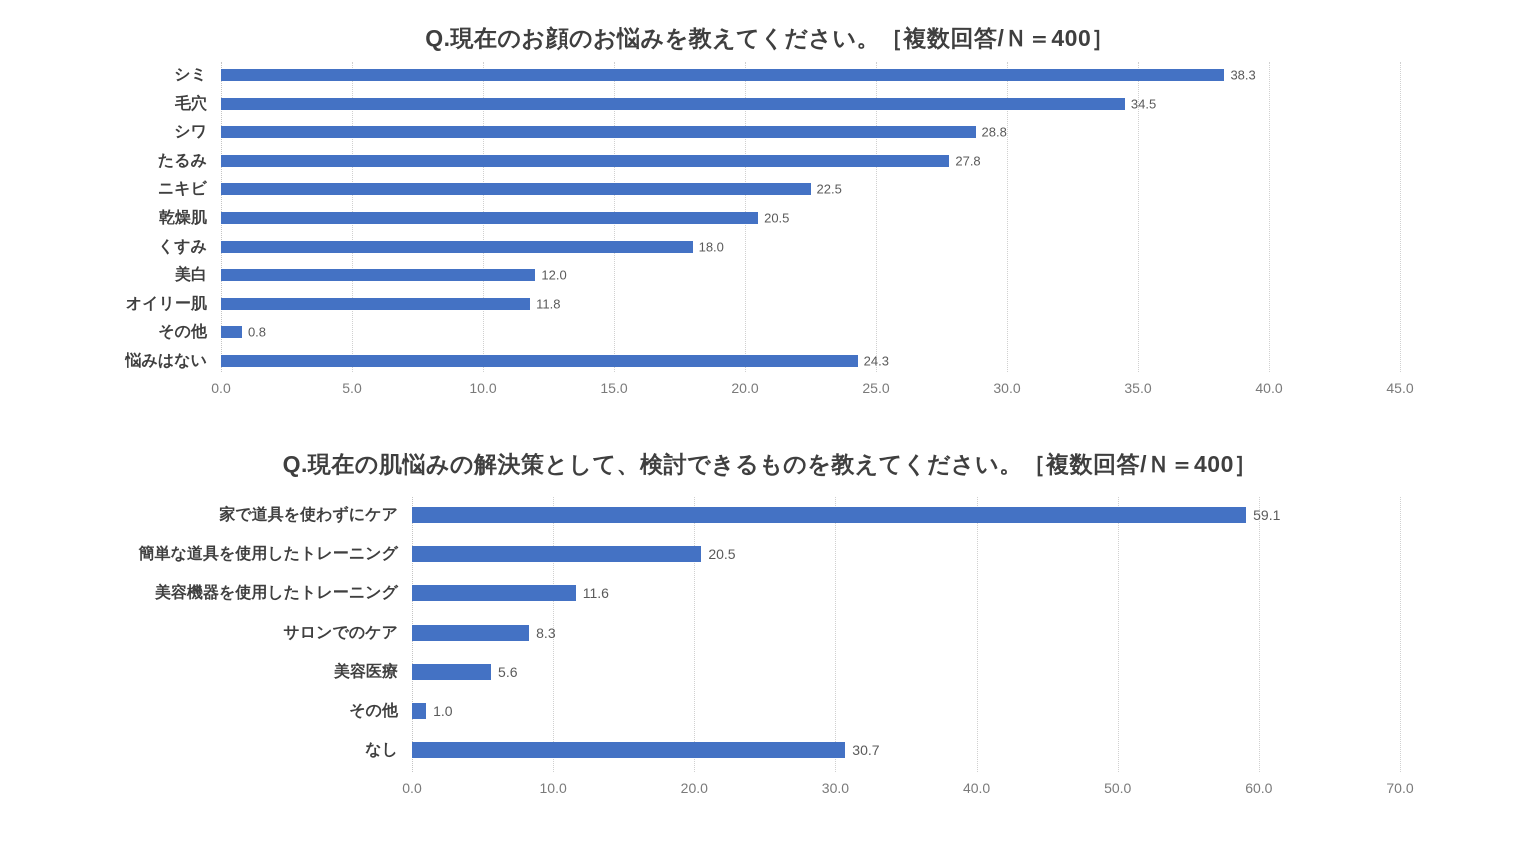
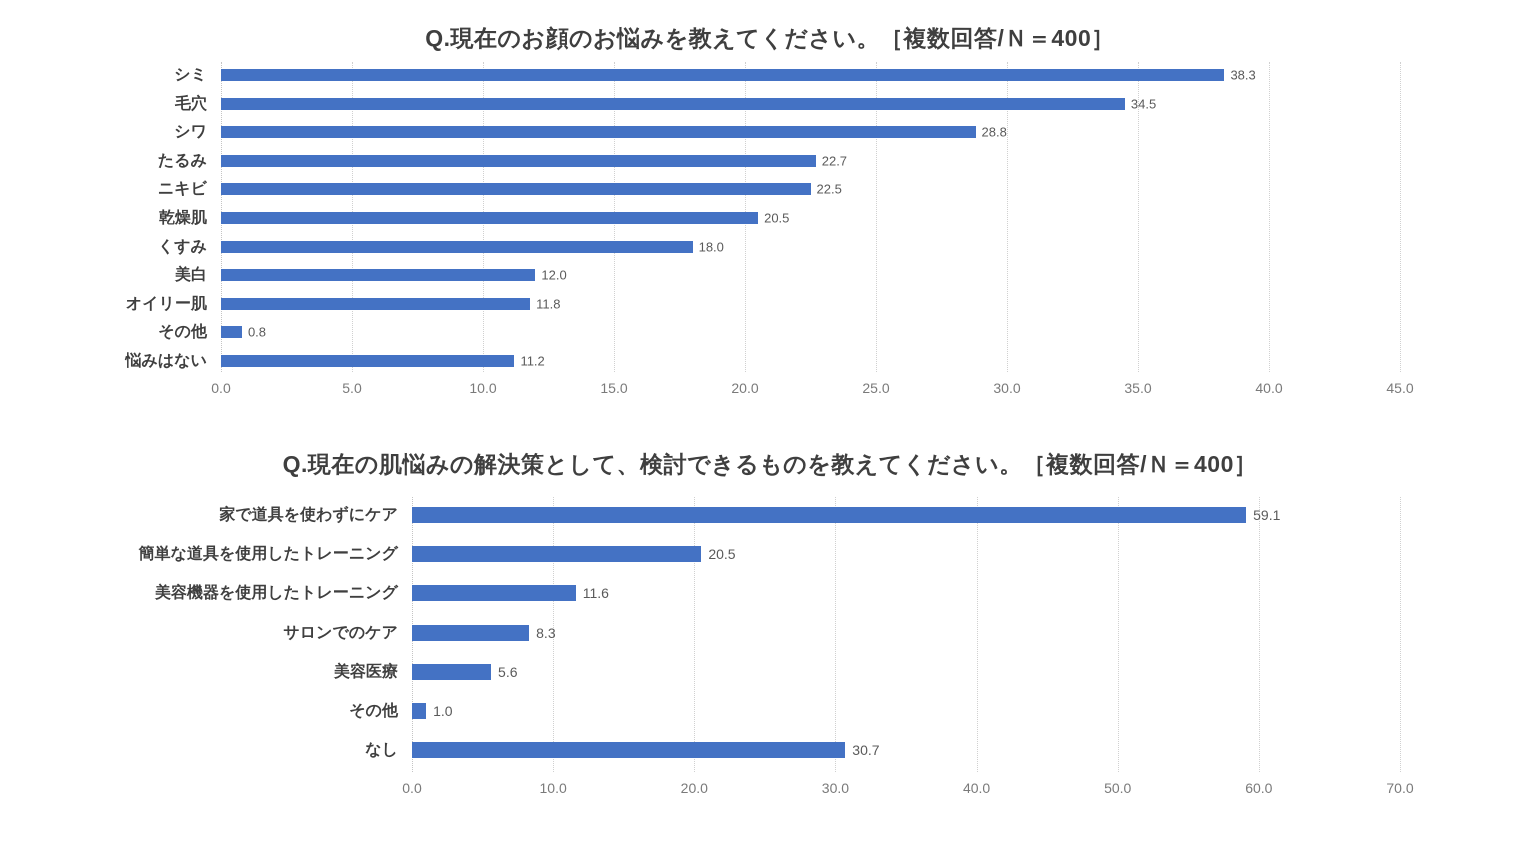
Q.現在のお顔のお悩みを教えてください。［複数回答/Ｎ＝400］/たるみ: 27.8 -> 22.7
Q.現在のお顔のお悩みを教えてください。［複数回答/Ｎ＝400］/悩みはない: 24.3 -> 11.2
